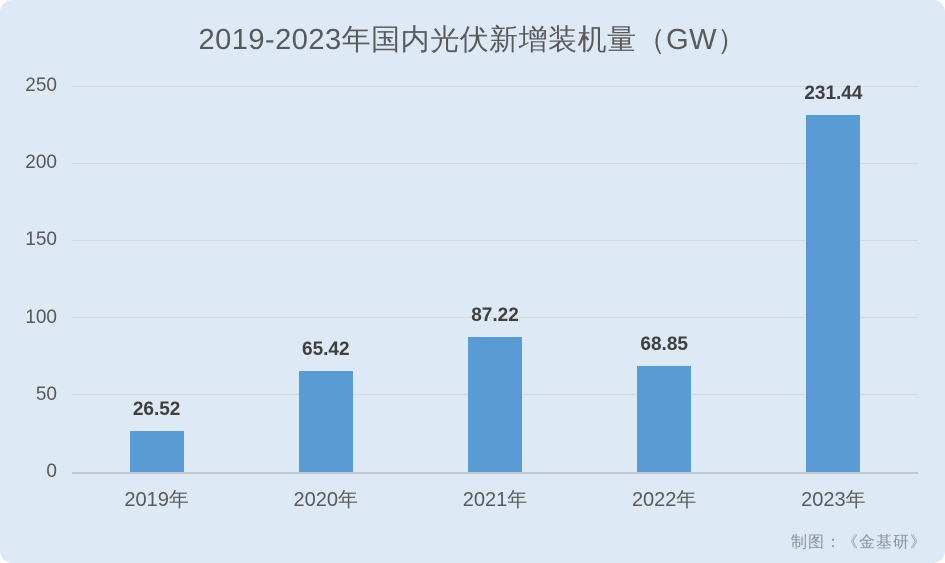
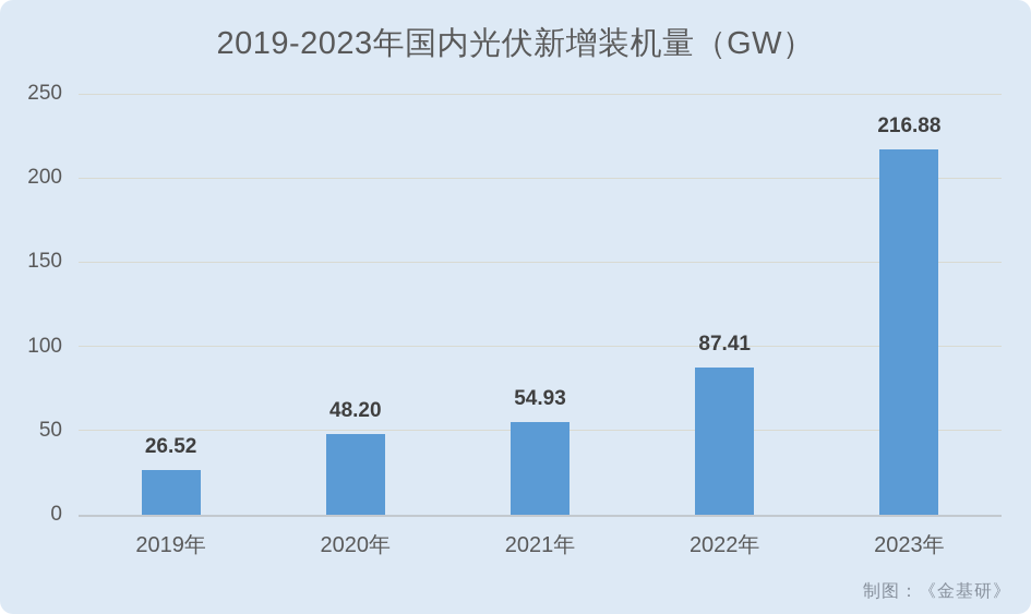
2020年: 65.42 -> 48.20
2021年: 87.22 -> 54.93
2022年: 68.85 -> 87.41
2023年: 231.44 -> 216.88
